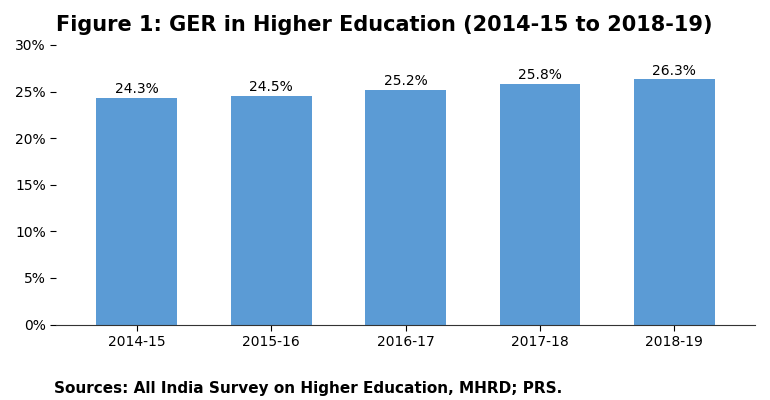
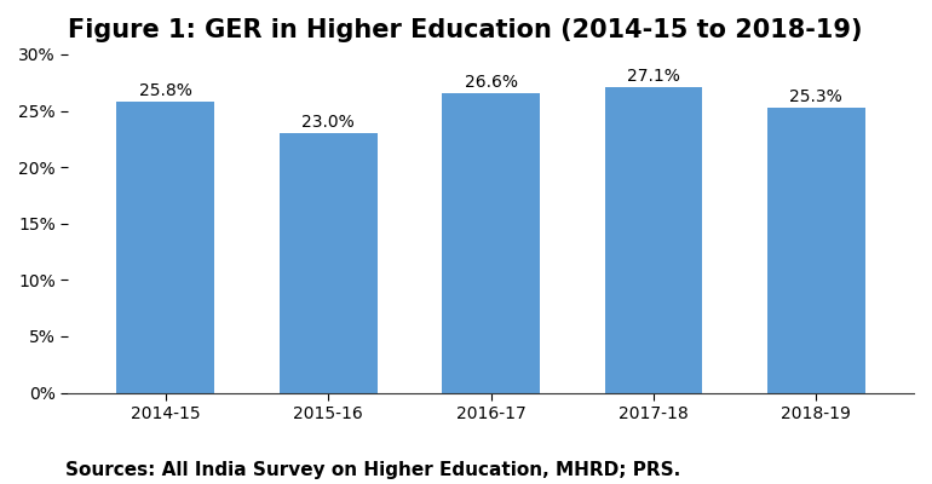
2014-15: 24.3% -> 25.8%
2015-16: 24.5% -> 23.0%
2016-17: 25.2% -> 26.6%
2017-18: 25.8% -> 27.1%
2018-19: 26.3% -> 25.3%
